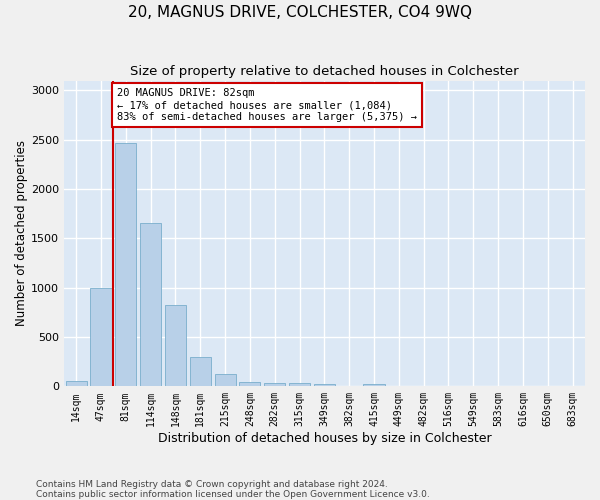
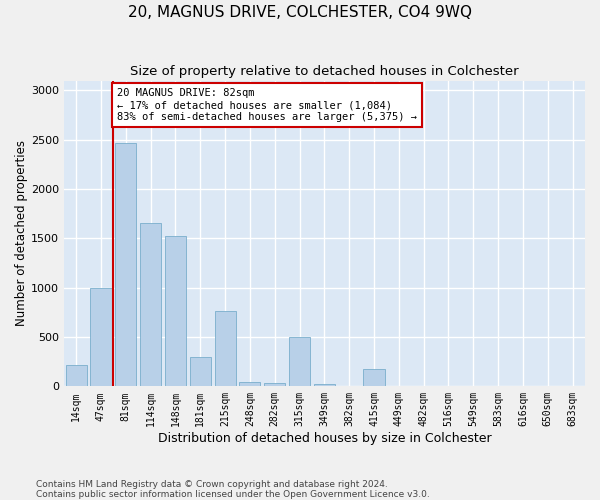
14sqm: 50 -> 220
148sqm: 820 -> 1520
215sqm: 130 -> 760
315sqm: 40 -> 500
415sqm: 20 -> 180
